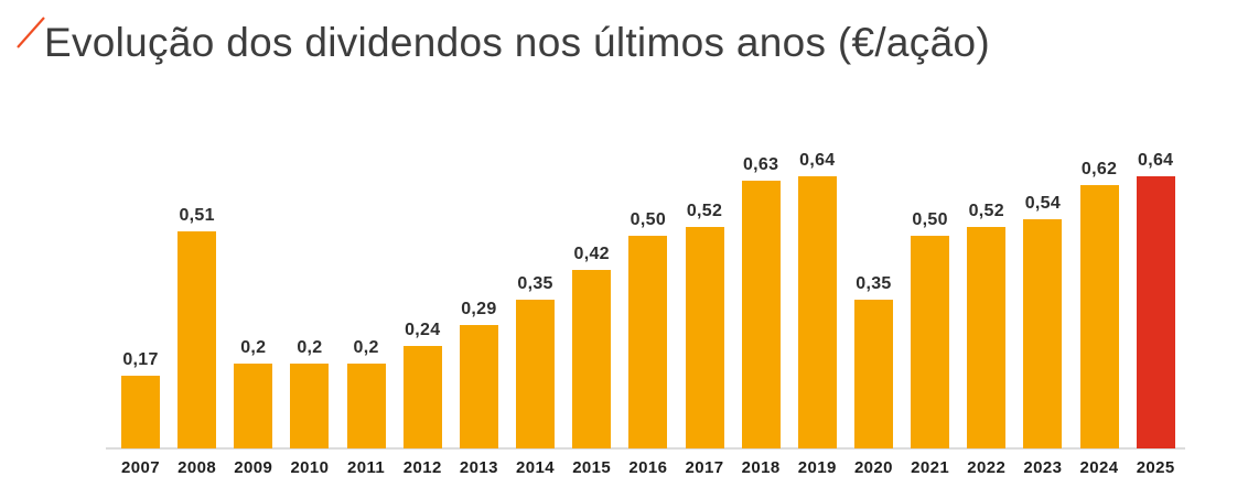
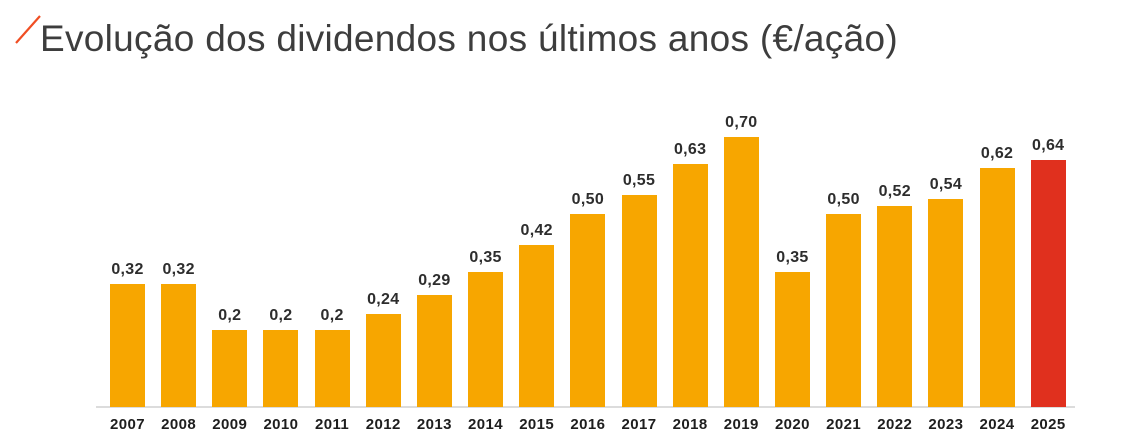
2007: 0,17 -> 0,32
2008: 0,51 -> 0,32
2017: 0,52 -> 0,55
2019: 0,64 -> 0,70
